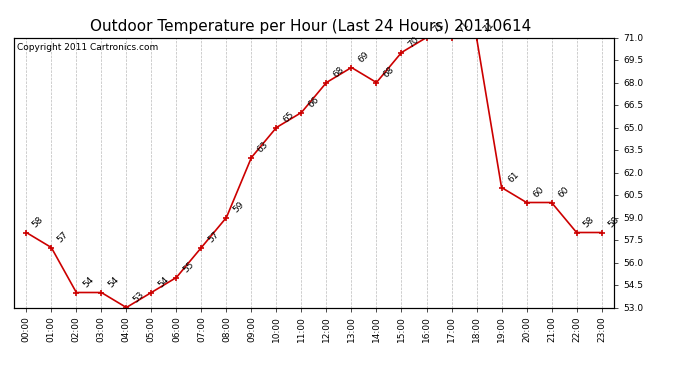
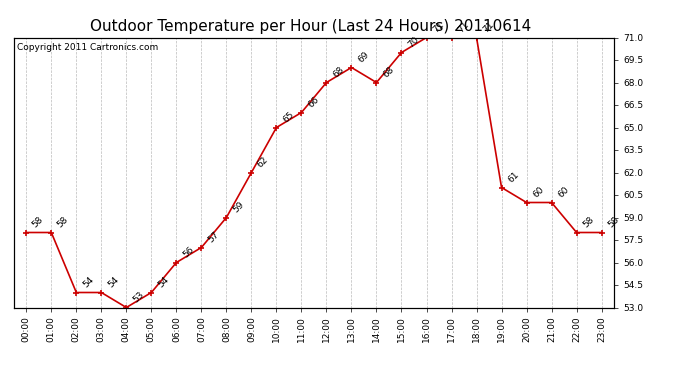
01:00: 57 -> 58
06:00: 55 -> 56
09:00: 63 -> 62
